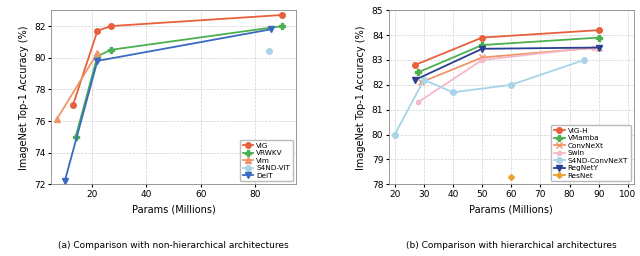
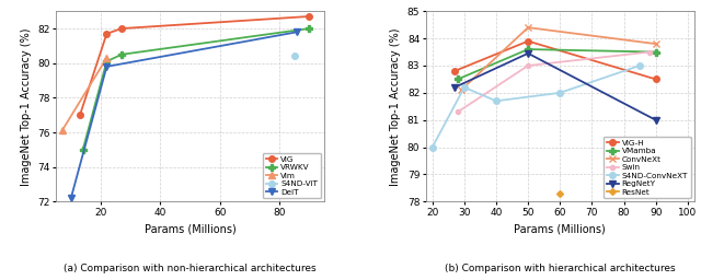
ConvNeXt/50: 83.1 -> 84.4
ViG-H/90: 84.2 -> 82.5
VMamba/90: 83.9 -> 83.5
ConvNeXt/90: 83.5 -> 83.8
RegNetY/90: 83.50 -> 81.00
